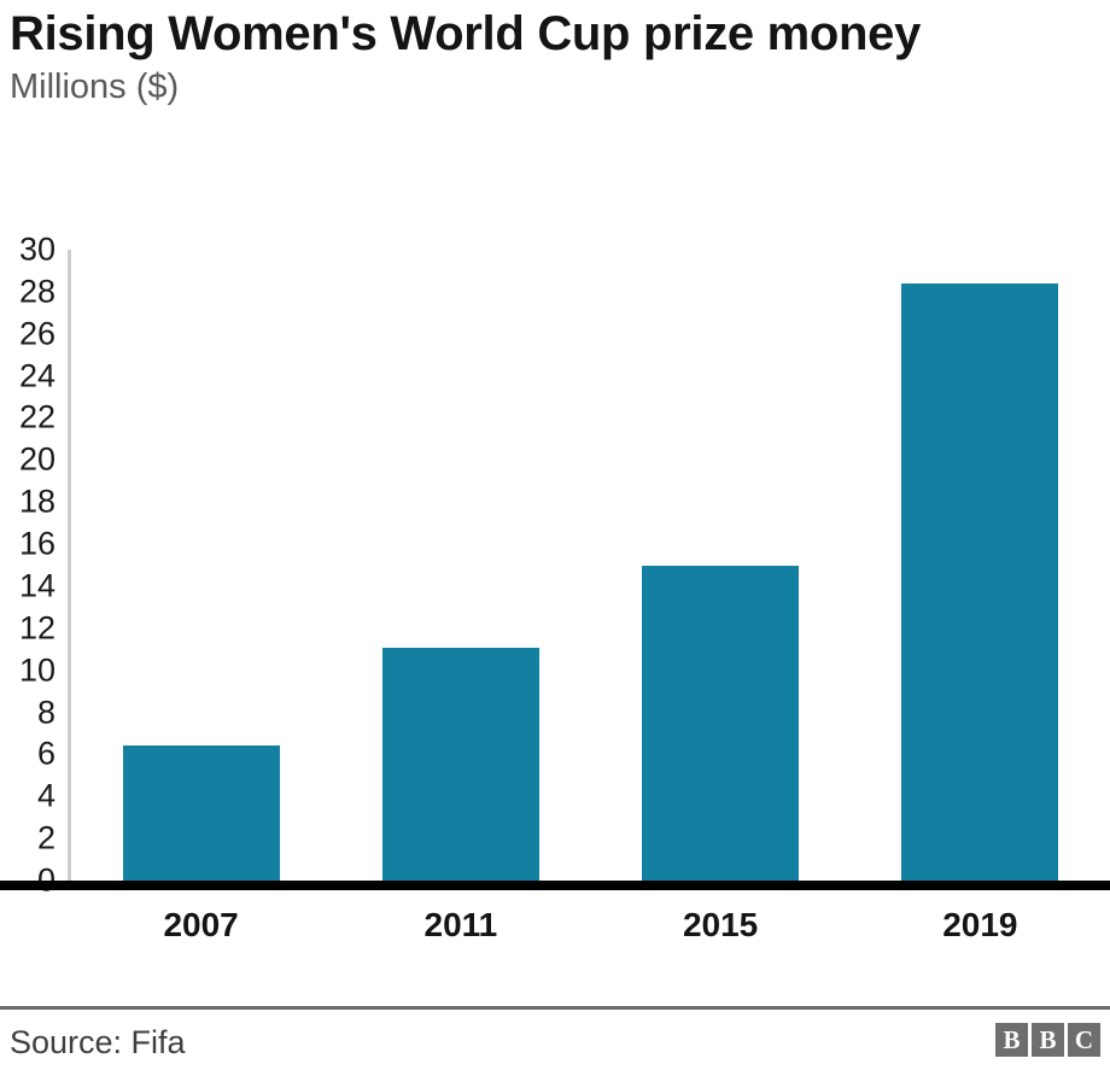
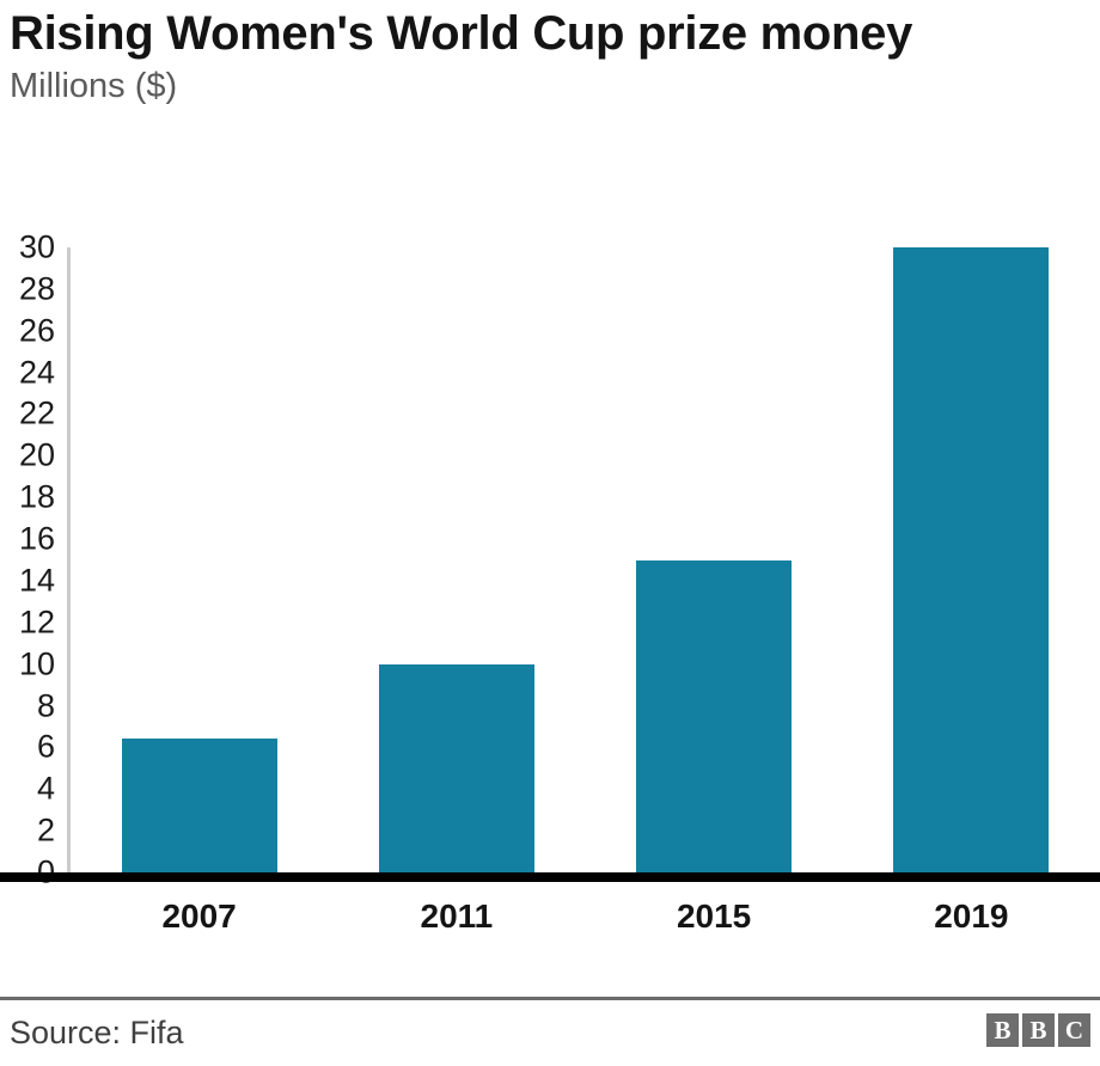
2011: 11.1 -> 10.0
2019: 28.4 -> 30.0
